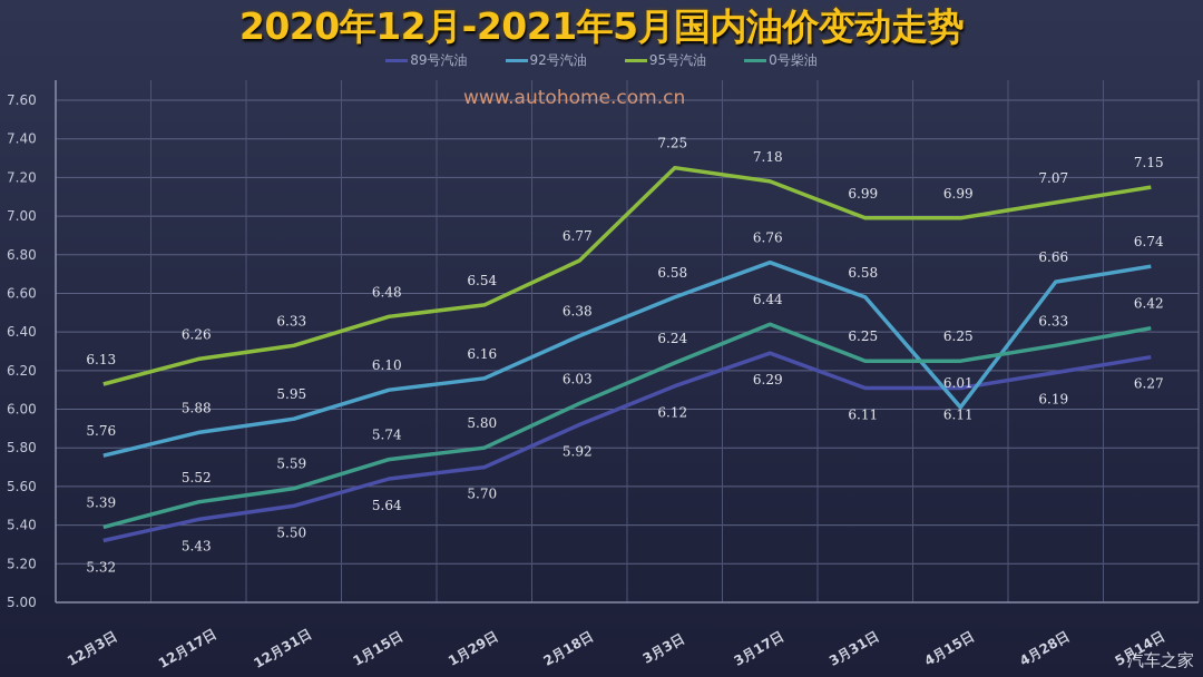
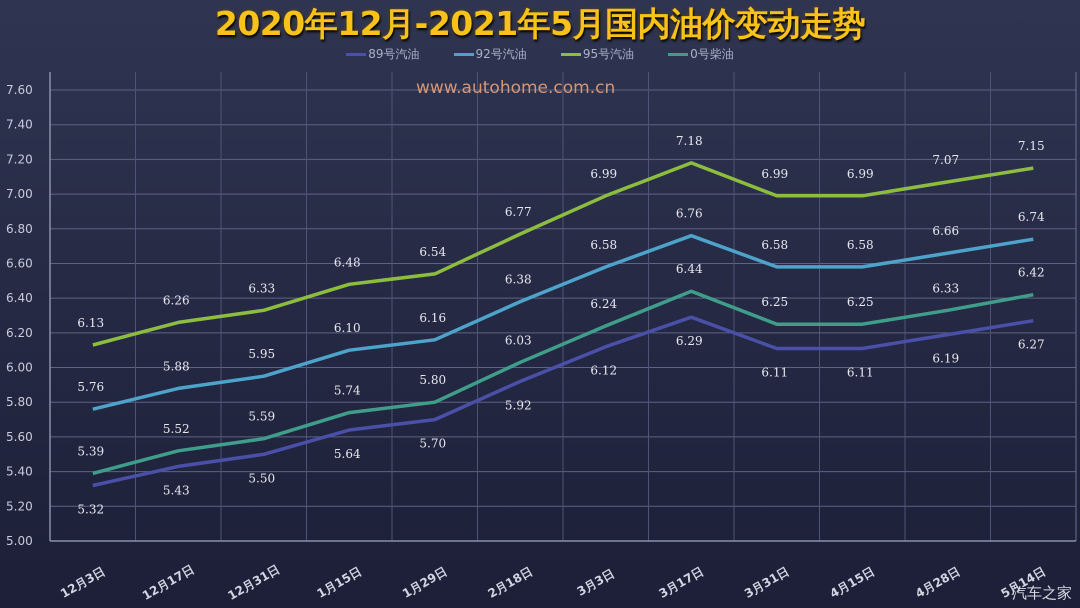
95号汽油/3月3日: 7.25 -> 6.99
92号汽油/4月15日: 6.01 -> 6.58
